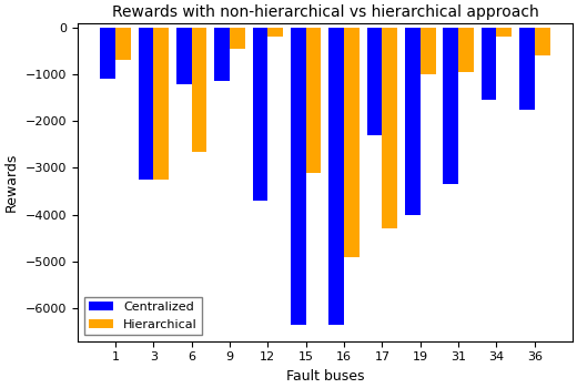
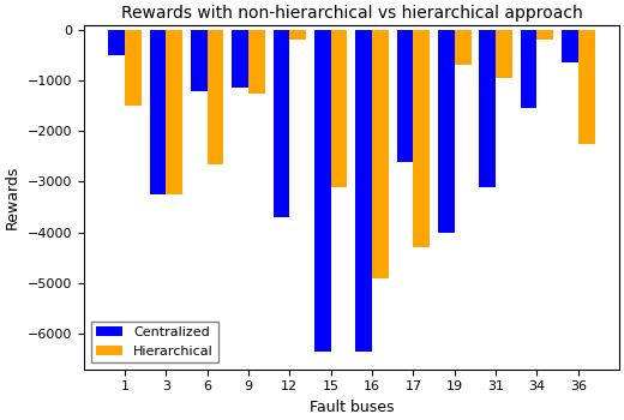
Centralized/1: -1100 -> -500
Hierarchical/1: -700 -> -1500
Hierarchical/9: -450 -> -1250
Centralized/17: -2300 -> -2600
Hierarchical/19: -1000 -> -700
Centralized/31: -3350 -> -3100
Centralized/36: -1750 -> -650
Hierarchical/36: -600 -> -2250
